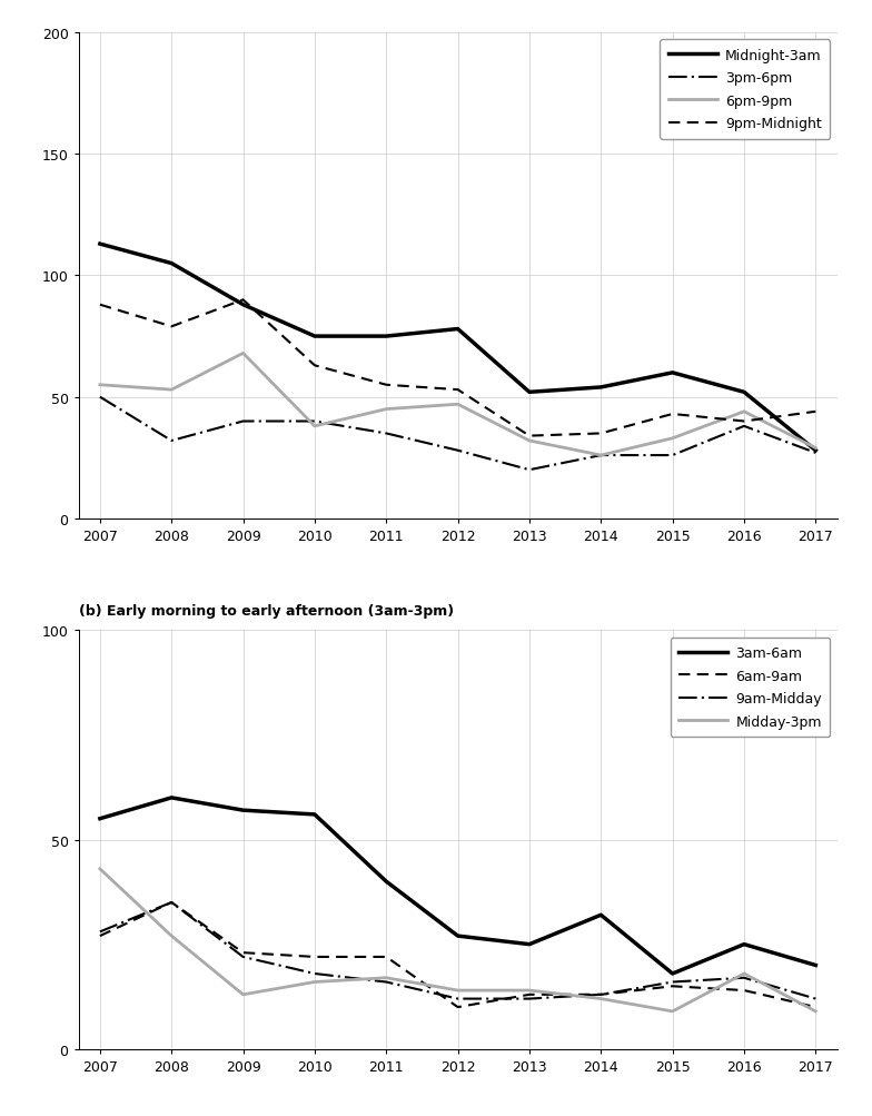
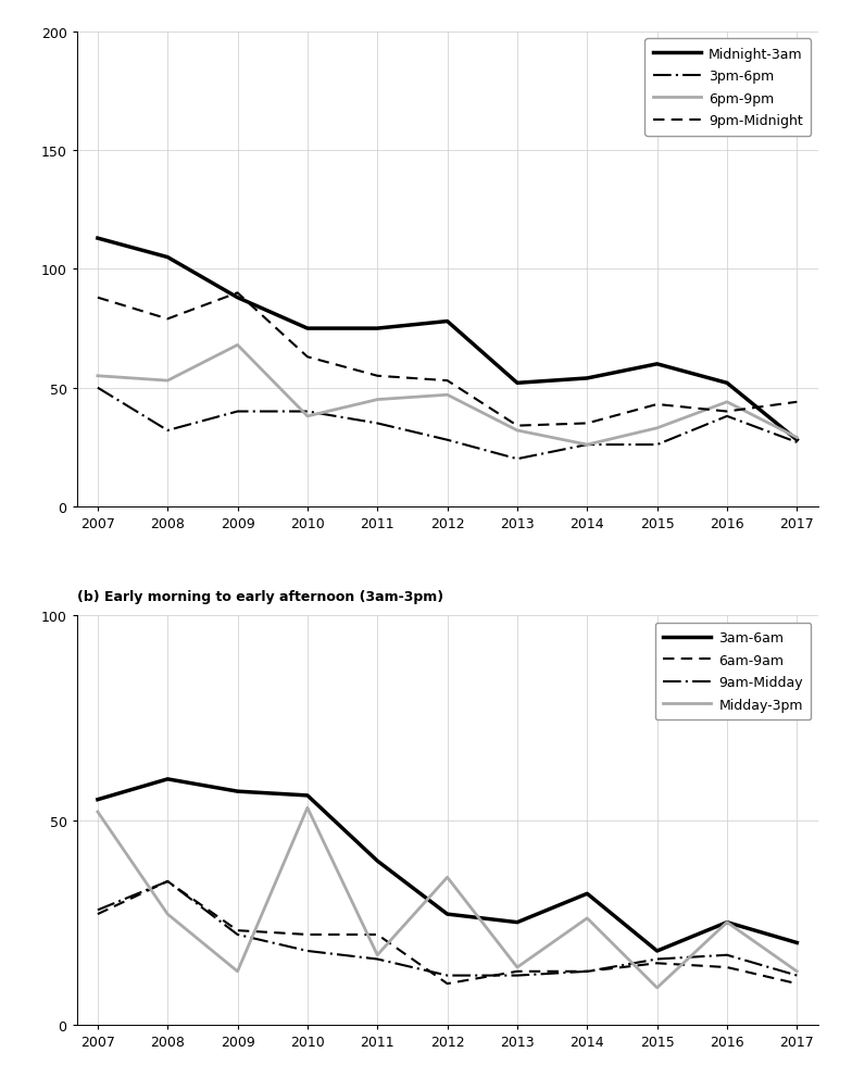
(b) Early morning to early afternoon (3am-3pm)/Midday-3pm/2007: 43 -> 52
(b) Early morning to early afternoon (3am-3pm)/Midday-3pm/2010: 16 -> 53
(b) Early morning to early afternoon (3am-3pm)/Midday-3pm/2012: 14 -> 36
(b) Early morning to early afternoon (3am-3pm)/Midday-3pm/2014: 12 -> 26
(b) Early morning to early afternoon (3am-3pm)/Midday-3pm/2016: 18 -> 25
(b) Early morning to early afternoon (3am-3pm)/Midday-3pm/2017: 9 -> 13
